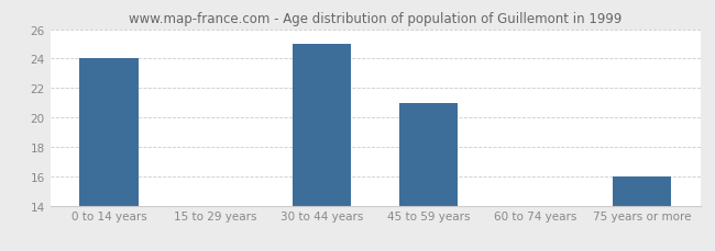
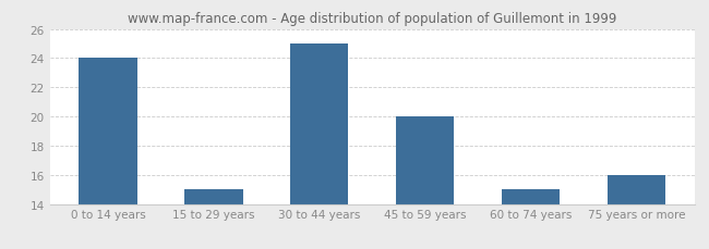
15 to 29 years: 14 -> 15
45 to 59 years: 21 -> 20
60 to 74 years: 14 -> 15
